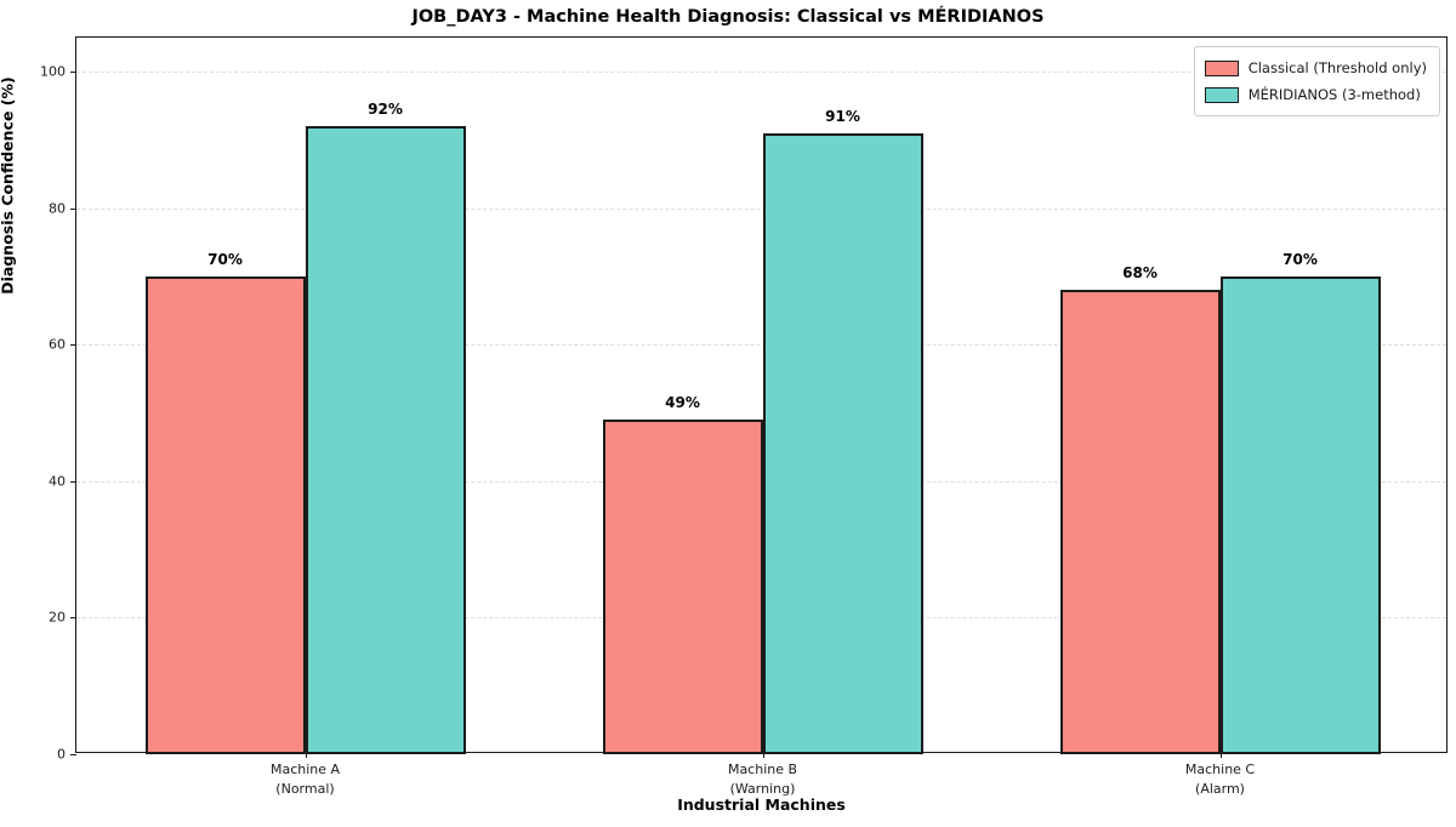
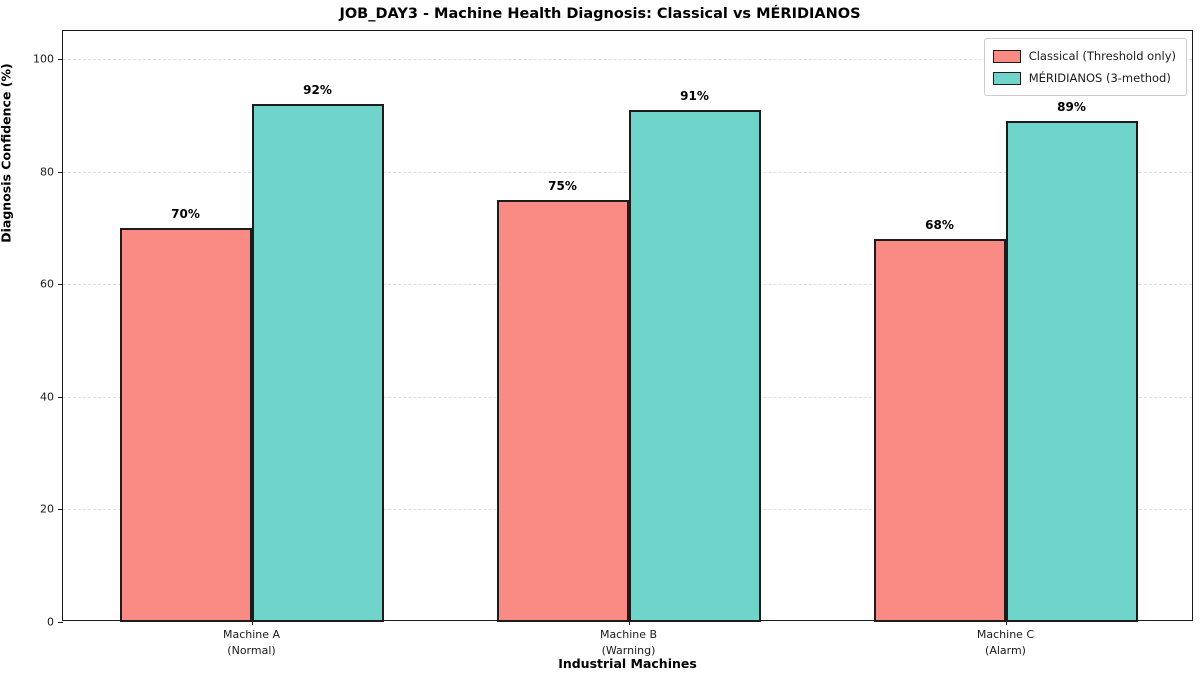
Classical (Threshold only)/Machine B (Warning): 49% -> 75%
MÉRIDIANOS (3-method)/Machine C (Alarm): 70% -> 89%
